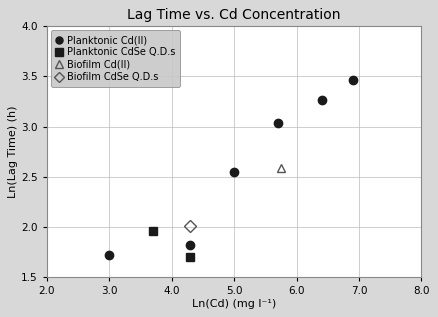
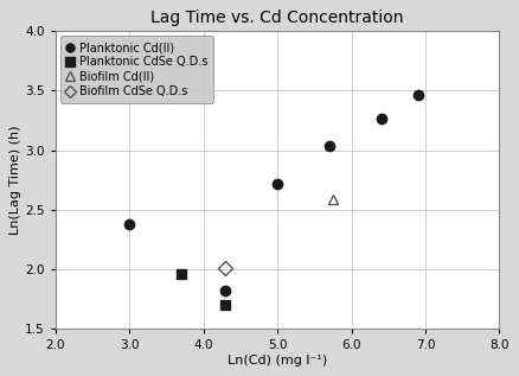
3.0: 1.72 -> 2.38
5.0: 2.55 -> 2.72
